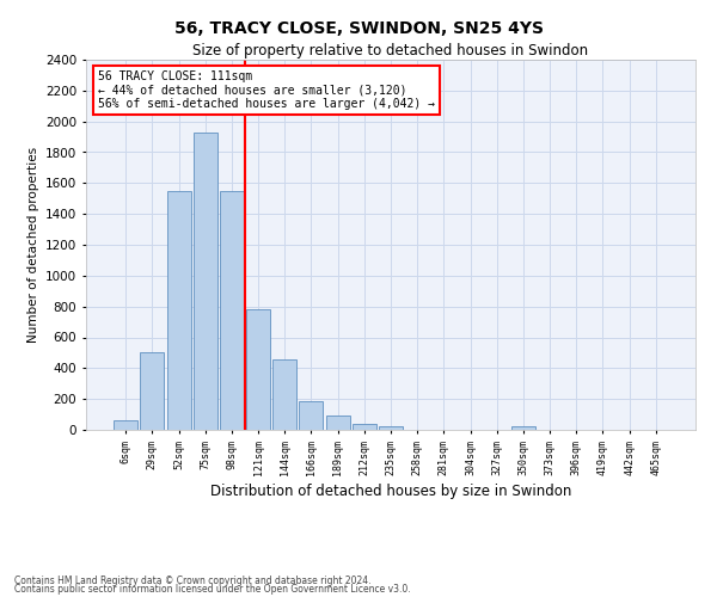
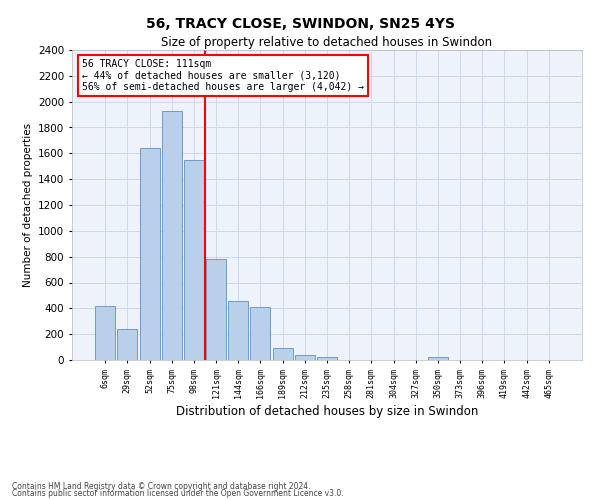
6sqm: 60 -> 420
29sqm: 500 -> 240
52sqm: 1550 -> 1640
166sqm: 180 -> 410
